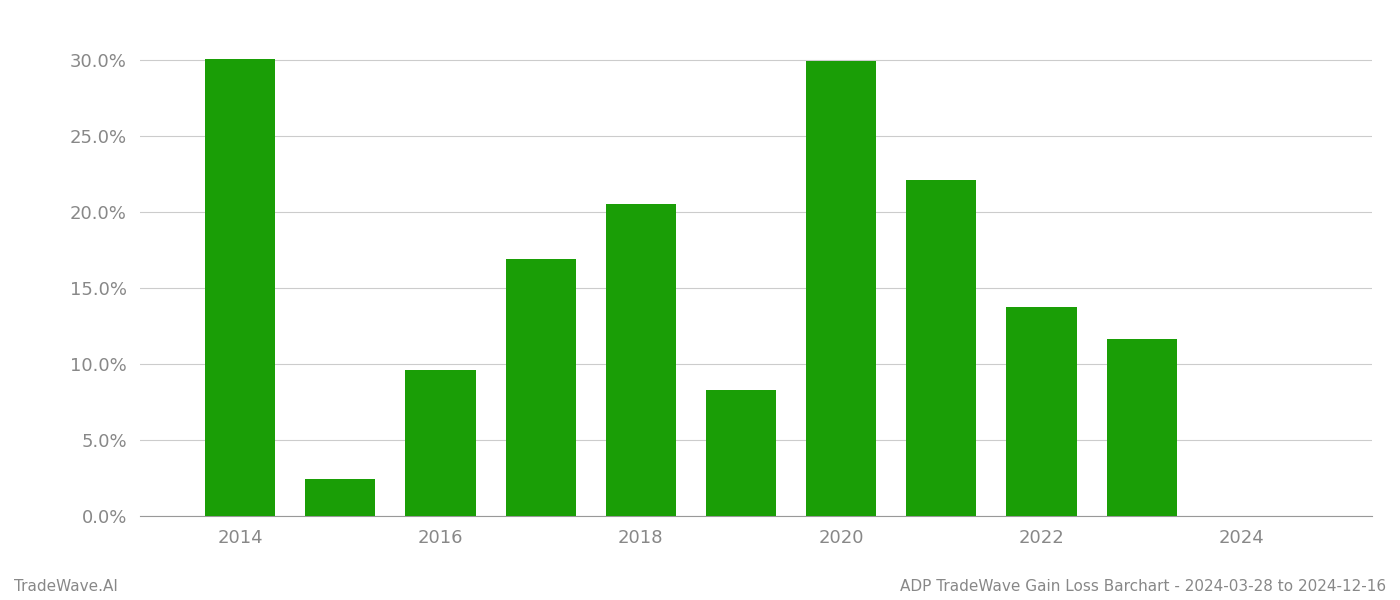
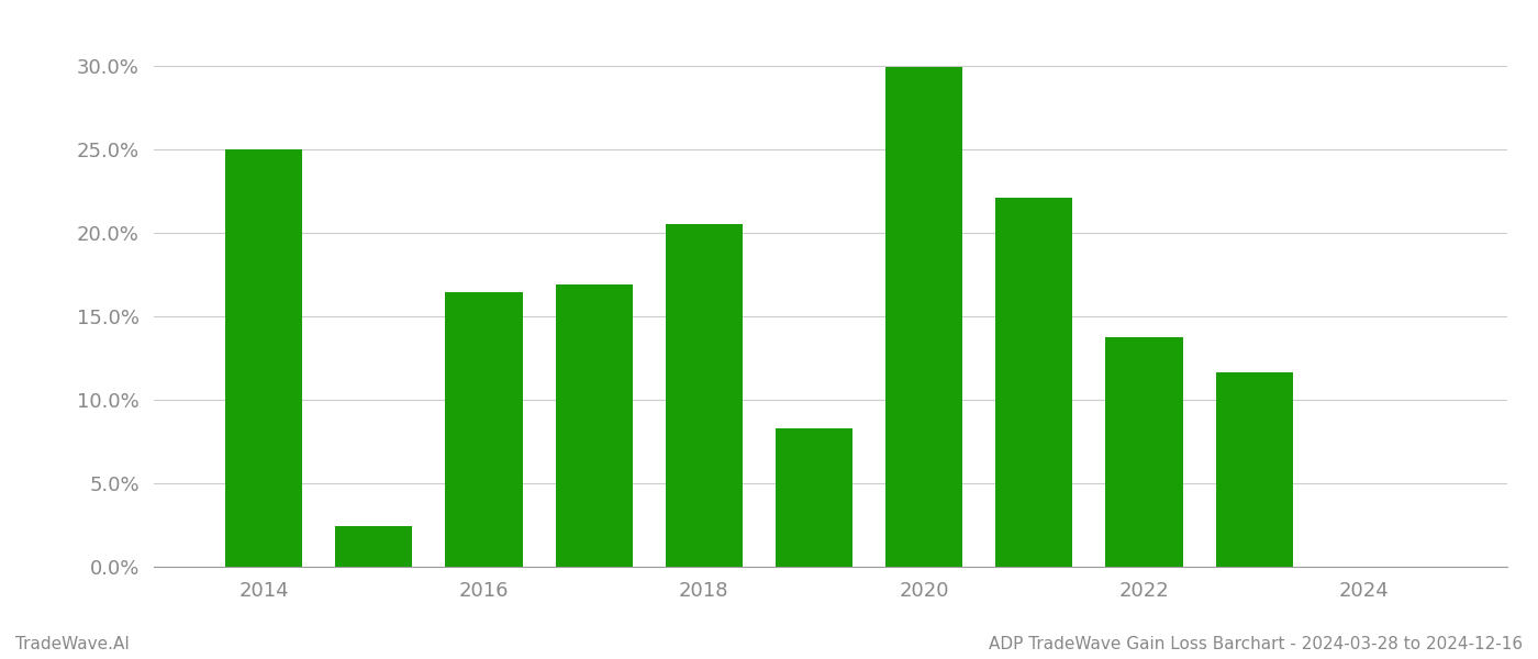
2014: 30.1% -> 25.0%
2016: 9.6% -> 16.5%
